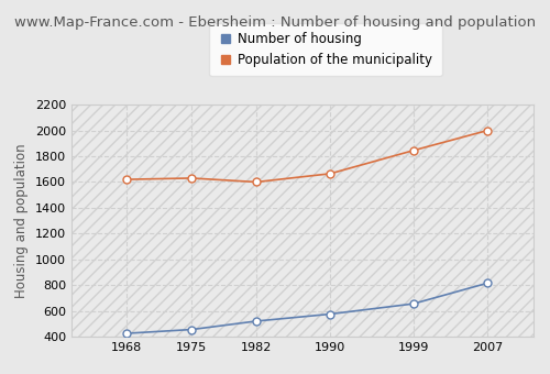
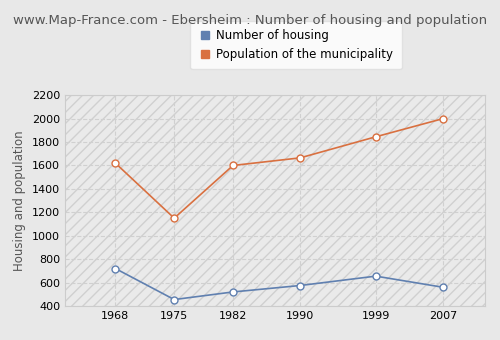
Number of housing/1968: 420 -> 720
Population of the municipality/1975: 1630 -> 1150
Number of housing/2007: 820 -> 560
